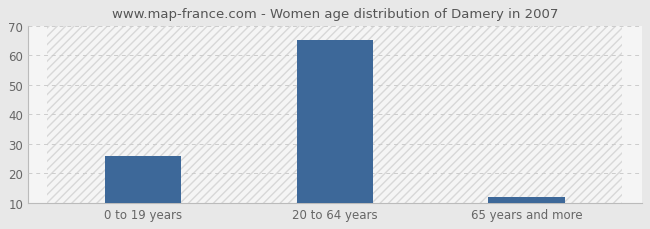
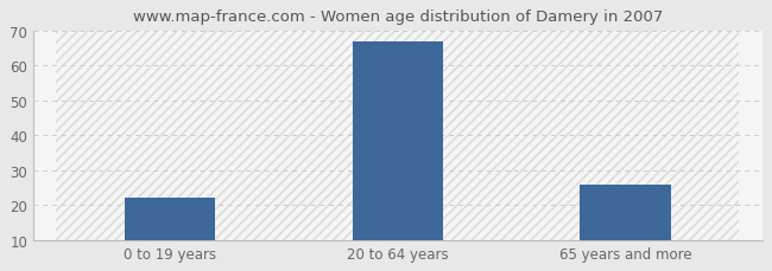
0 to 19 years: 26 -> 22
20 to 64 years: 65 -> 67
65 years and more: 12 -> 26
